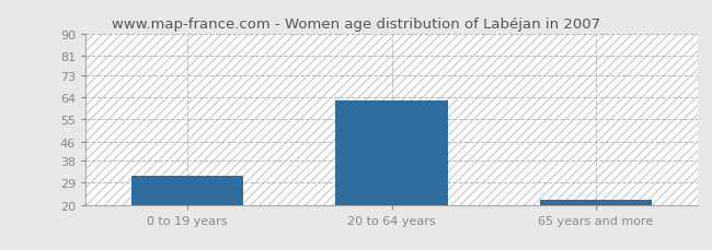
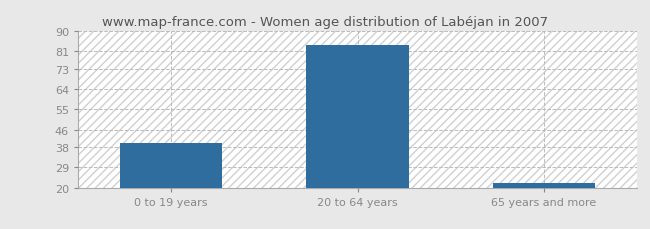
0 to 19 years: 32 -> 40
20 to 64 years: 63 -> 84
